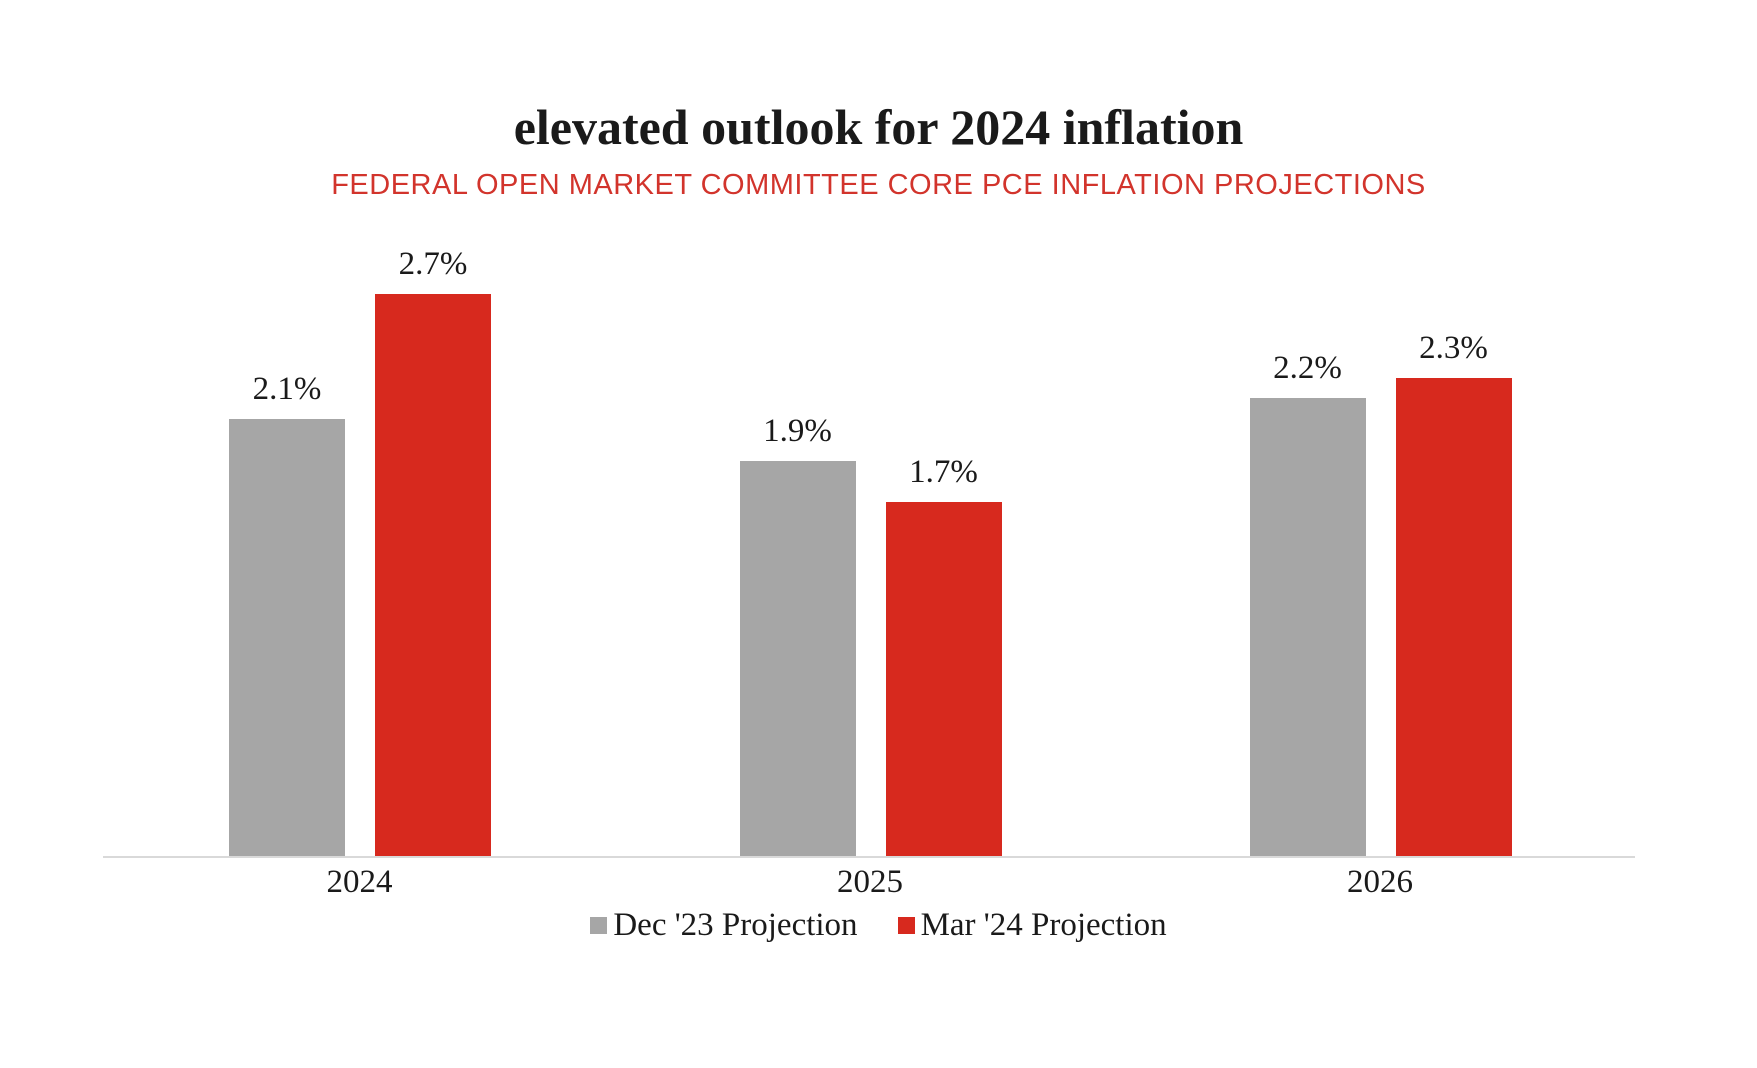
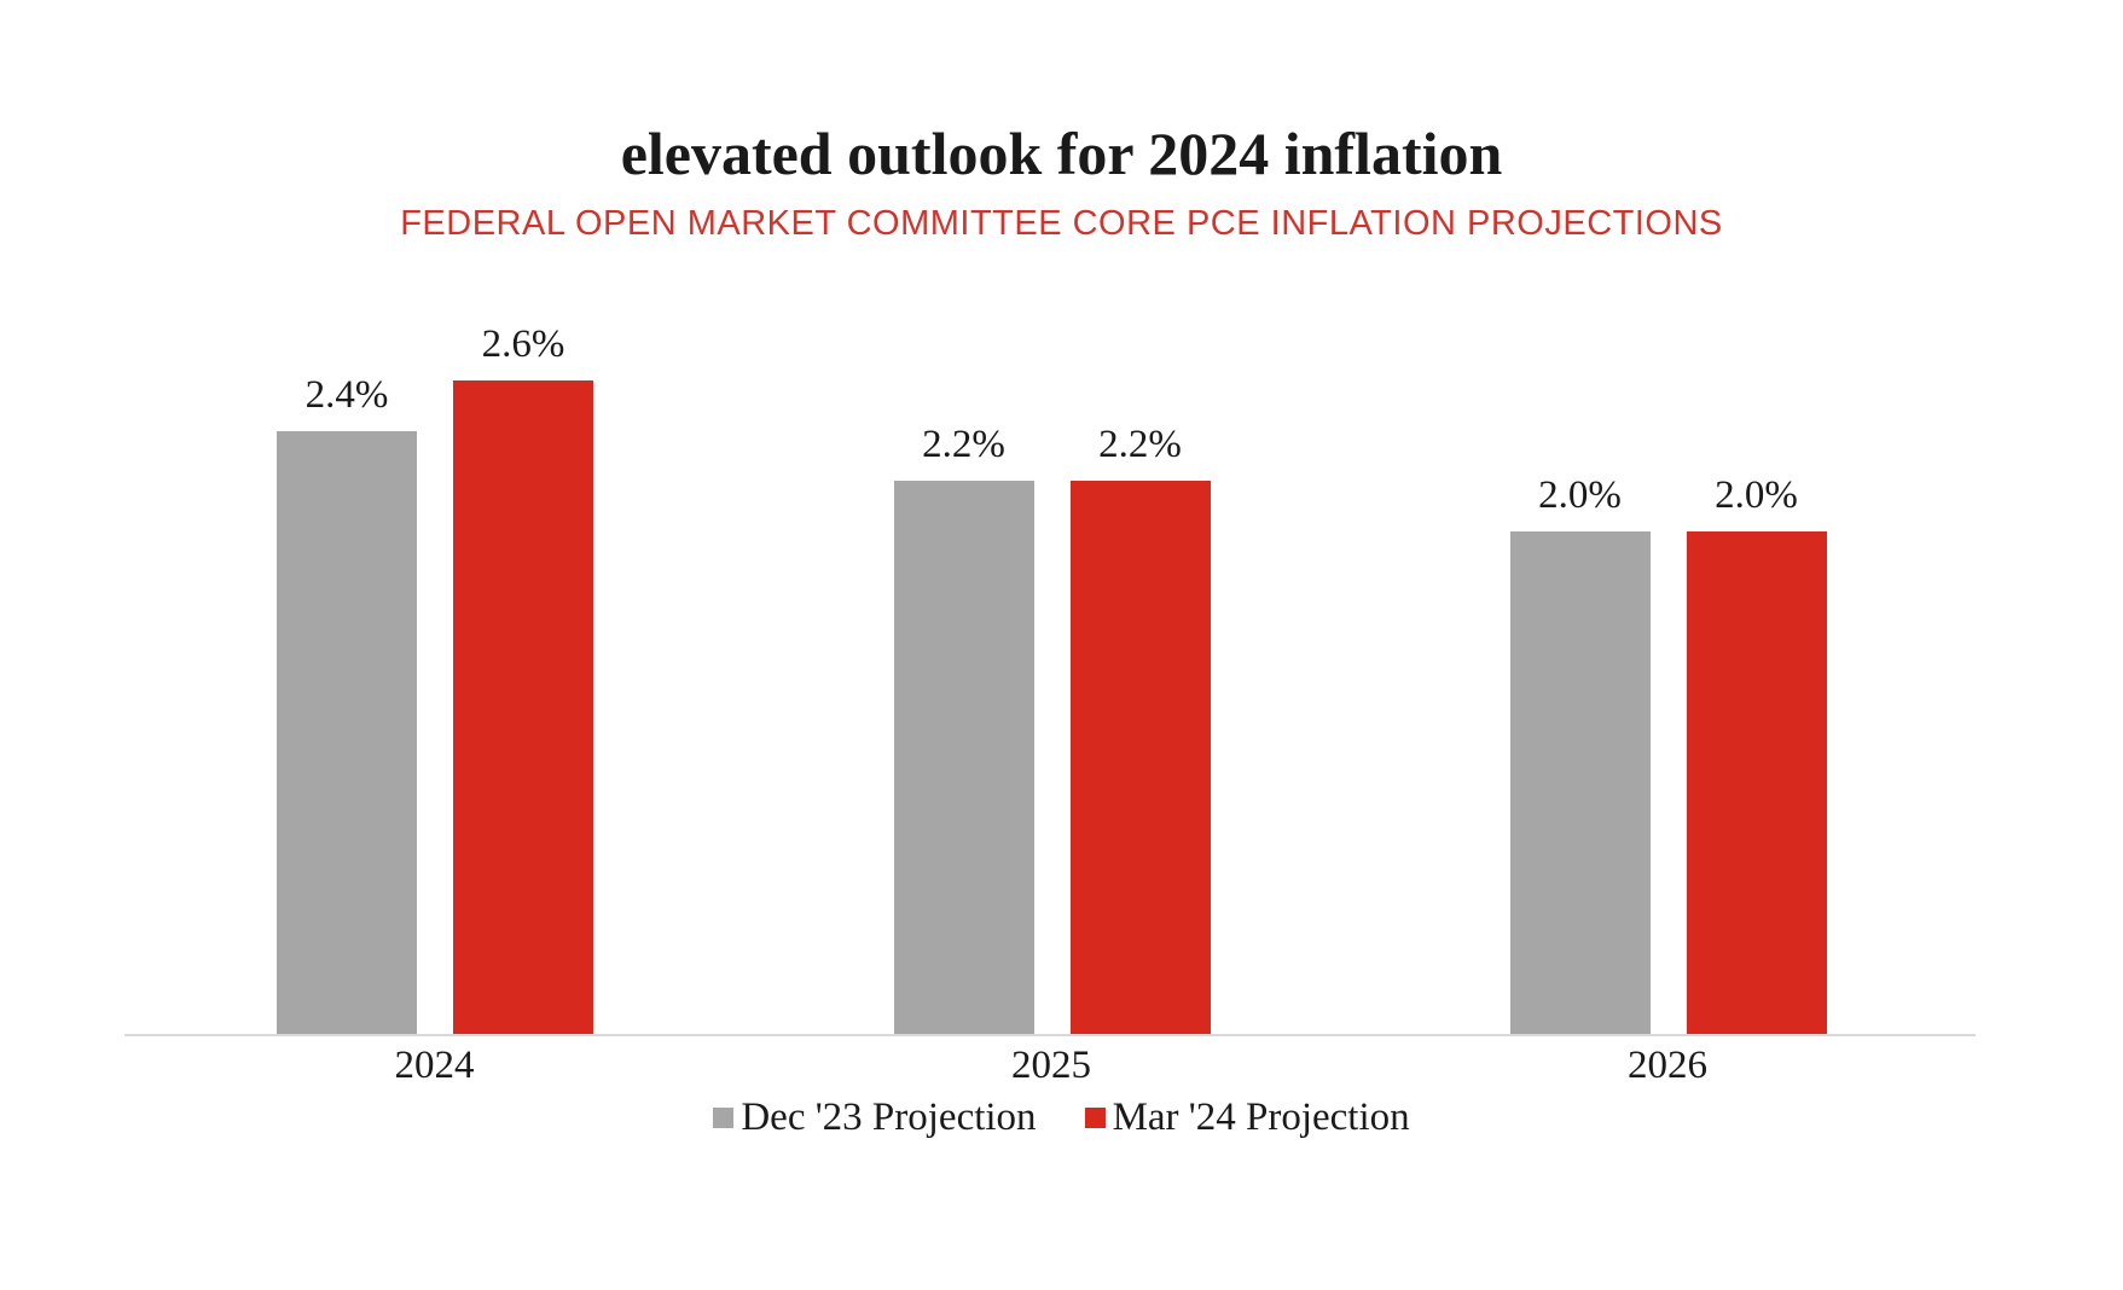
Dec '23 Projection/2024: 2.1% -> 2.4%
Mar '24 Projection/2024: 2.7% -> 2.6%
Dec '23 Projection/2025: 1.9% -> 2.2%
Mar '24 Projection/2025: 1.7% -> 2.2%
Dec '23 Projection/2026: 2.2% -> 2.0%
Mar '24 Projection/2026: 2.3% -> 2.0%
